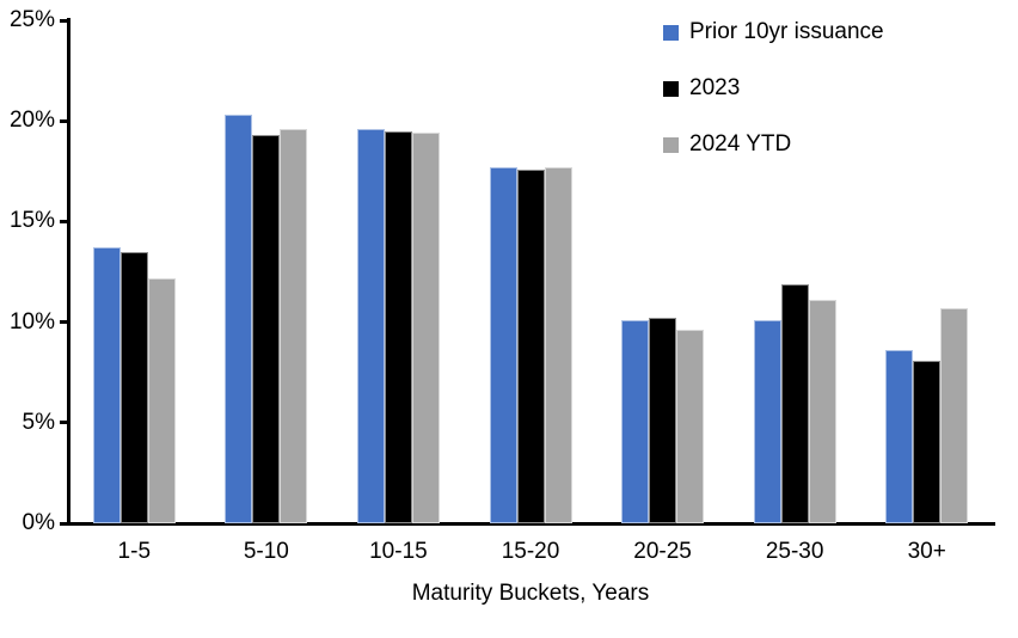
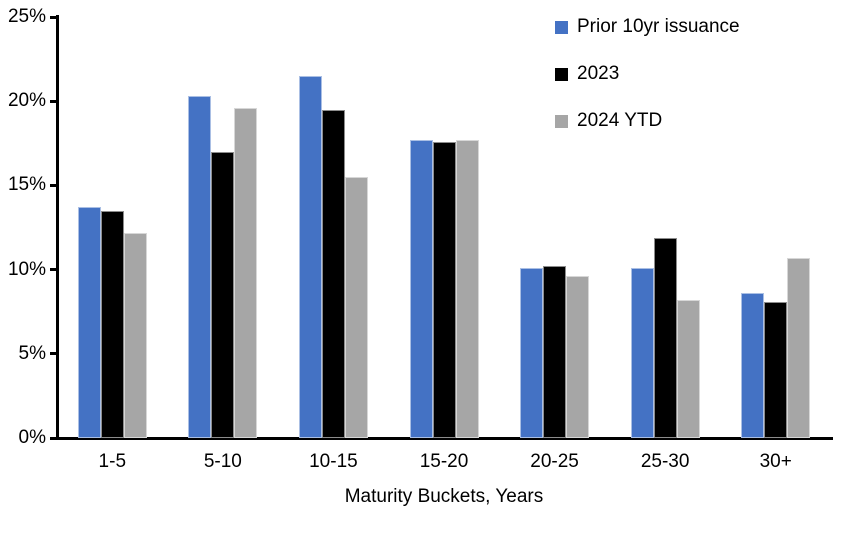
2023/5-10: 19.3% -> 17.0%
Prior 10yr issuance/10-15: 19.6% -> 21.5%
2024 YTD/10-15: 19.4% -> 15.5%
2024 YTD/25-30: 11.1% -> 8.2%
